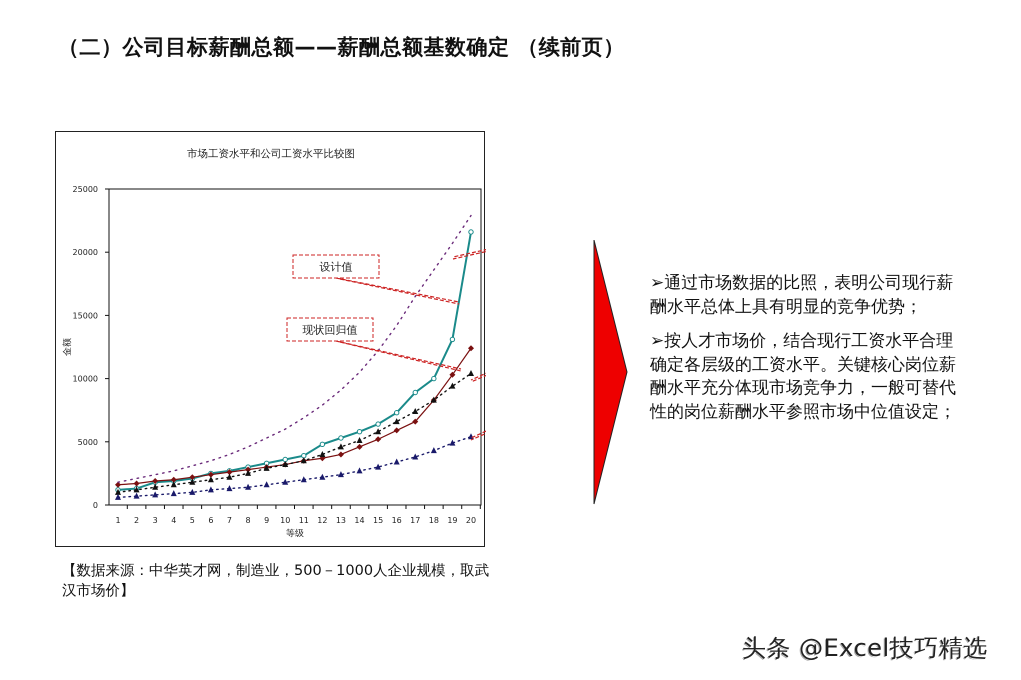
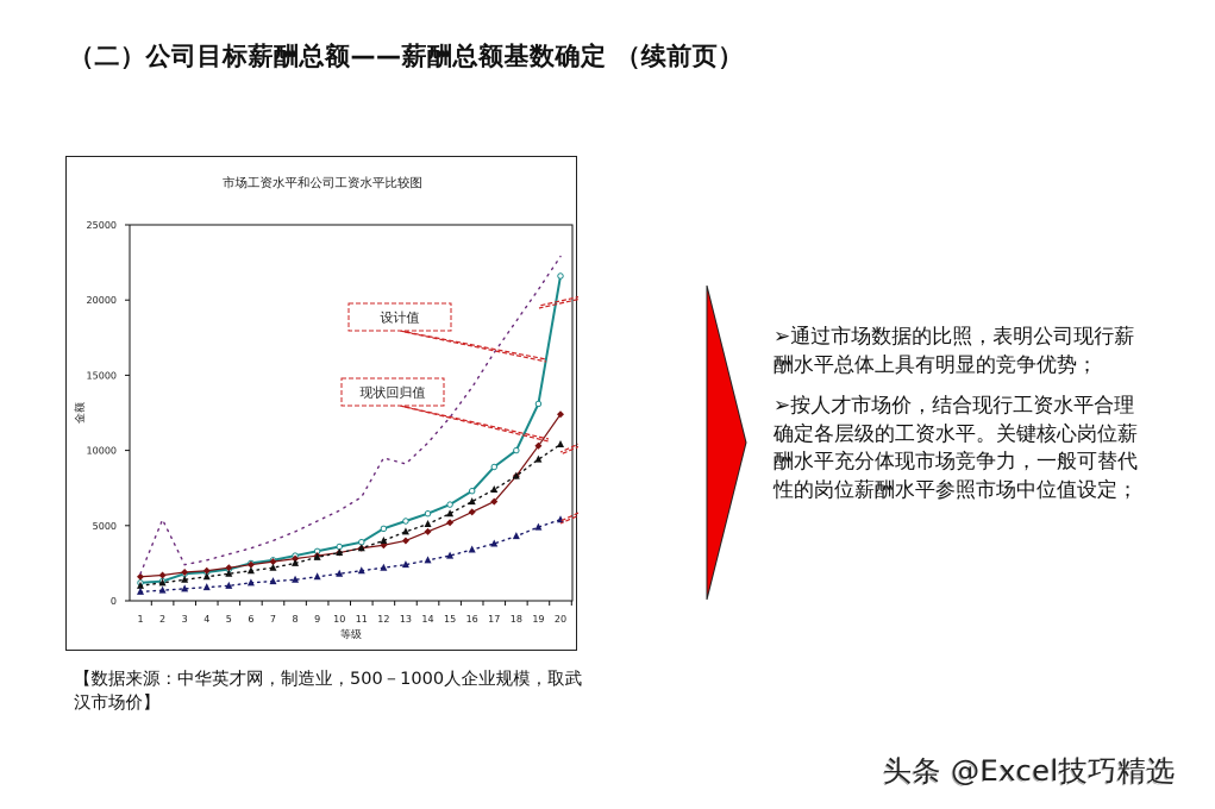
市场高位值/2: 2100 -> 5400
市场高位值/12: 7900 -> 9500
